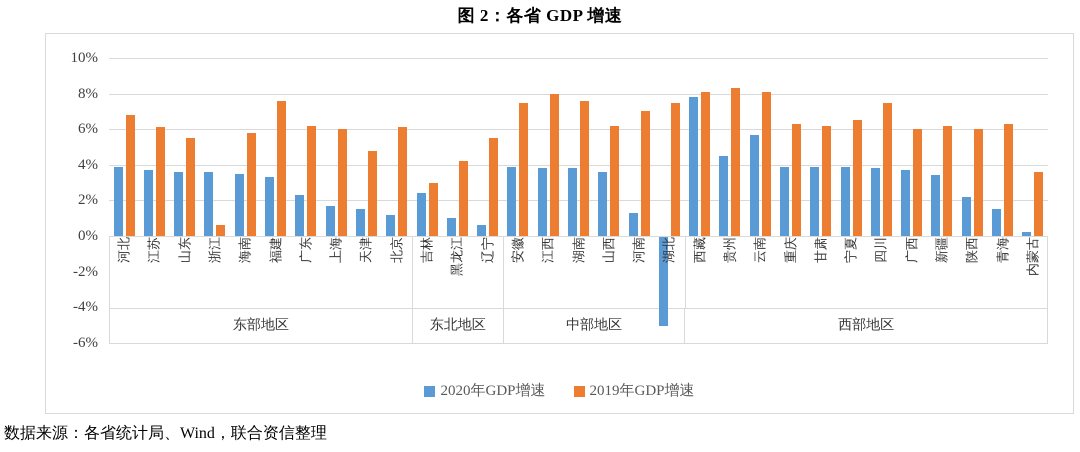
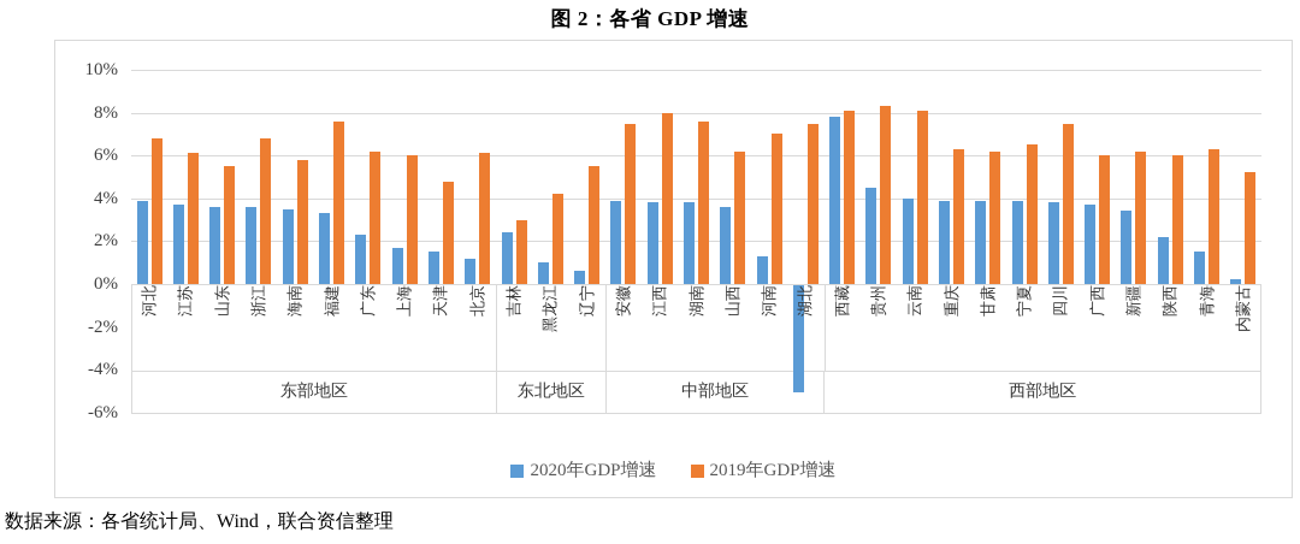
2019年GDP增速/浙江: 0.6% -> 6.8%
2020年GDP增速/云南: 5.7% -> 4.0%
2019年GDP增速/内蒙古: 3.6% -> 5.2%
